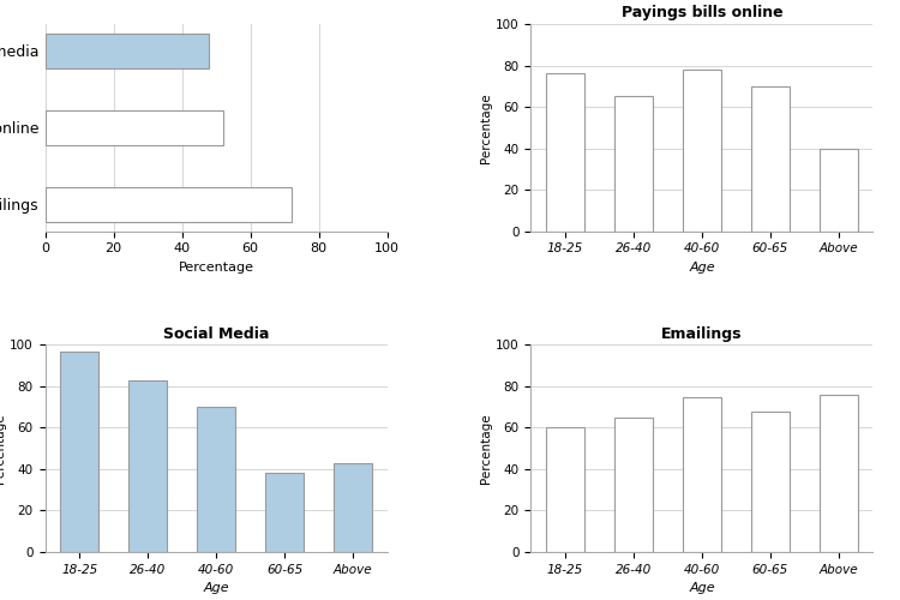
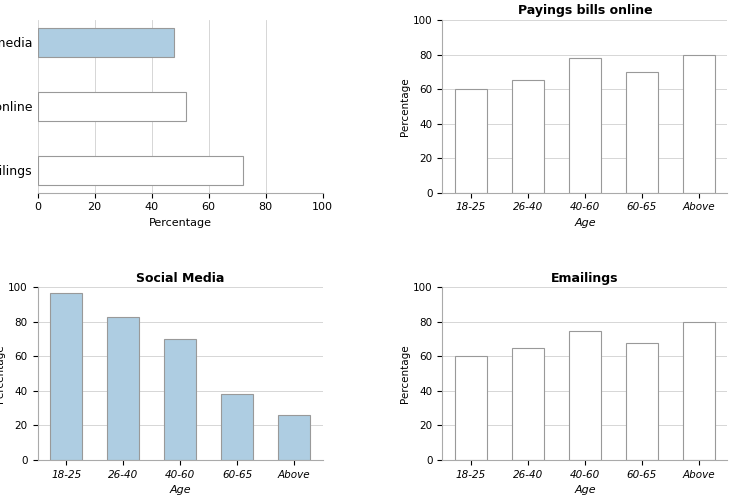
Payings bills online/18-25: 76 -> 60
Payings bills online/Above: 40 -> 80
Social Media/Above: 43 -> 26
Emailings/Above: 76 -> 80
